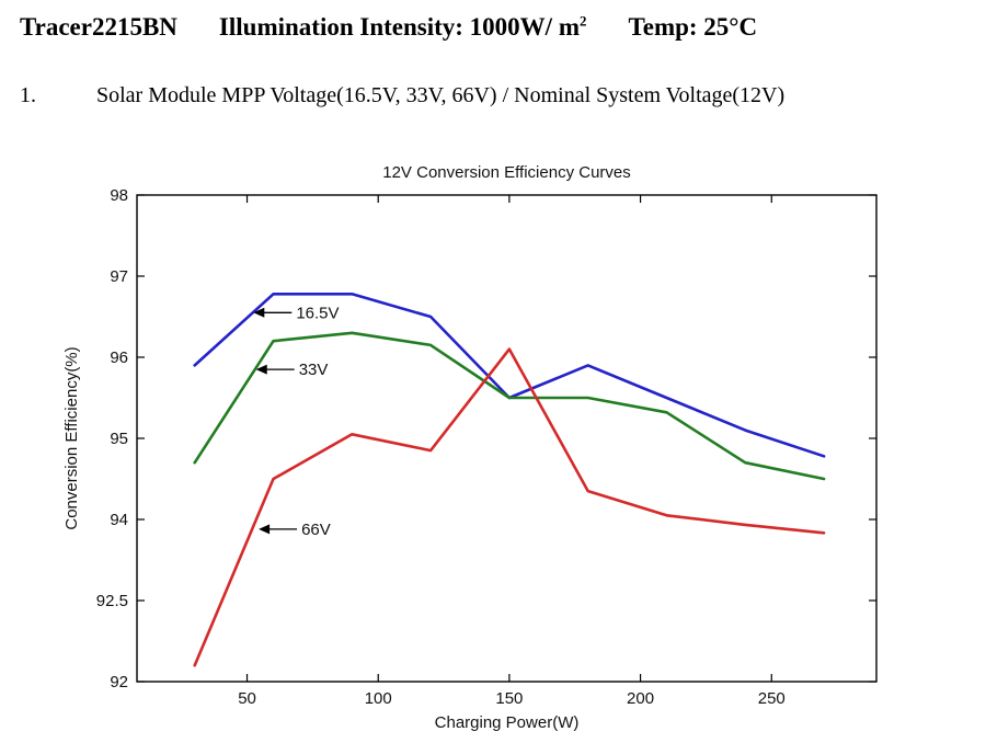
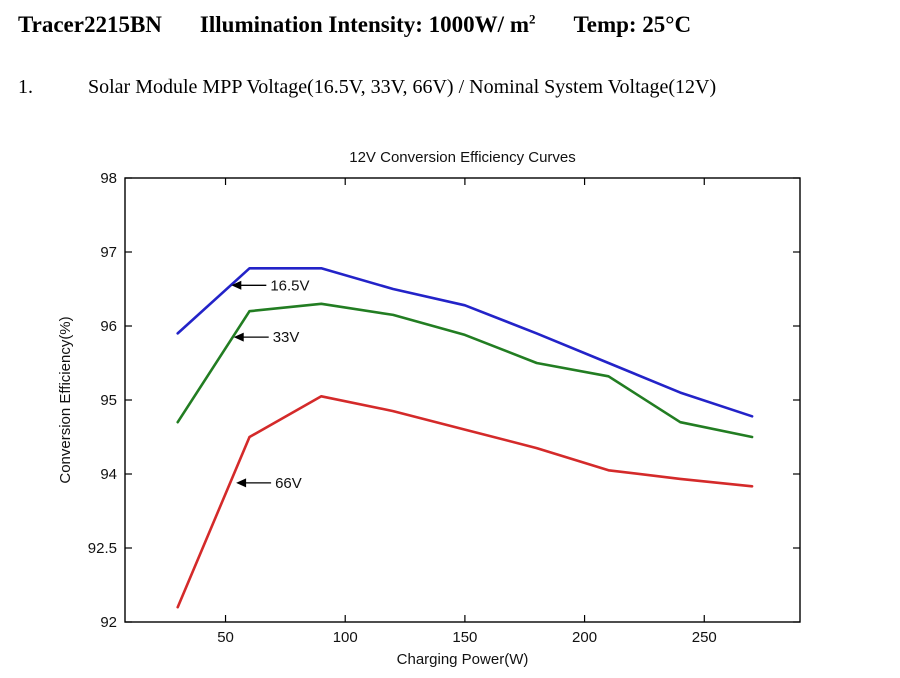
16.5V/150: 95.5 -> 96.3
33V/150: 95.5 -> 95.9
66V/150: 96.1 -> 94.6
